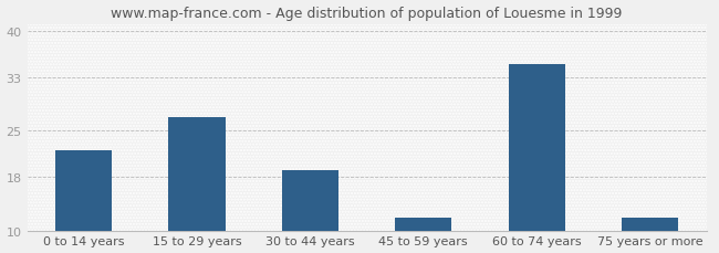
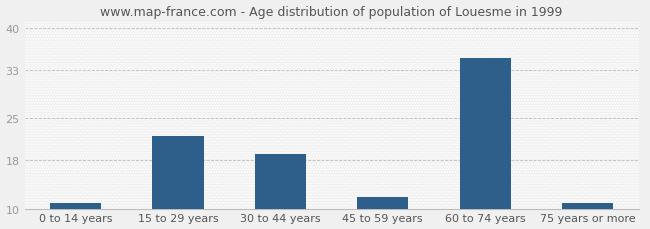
0 to 14 years: 22 -> 11
15 to 29 years: 27 -> 22
75 years or more: 12 -> 11
